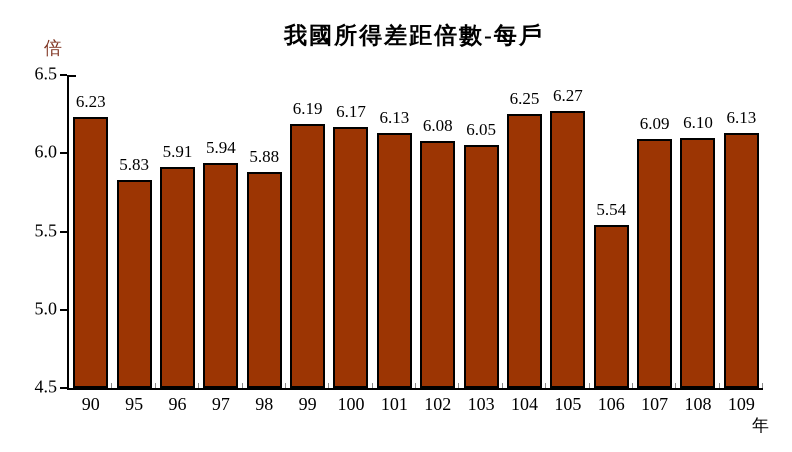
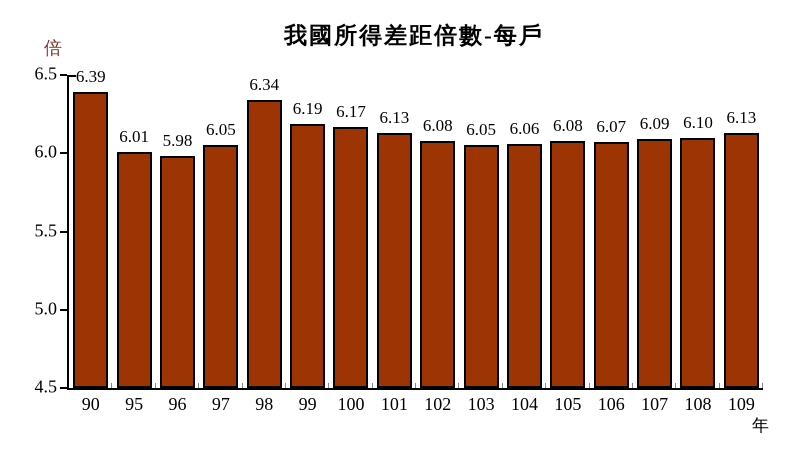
90: 6.23 -> 6.39
95: 5.83 -> 6.01
96: 5.91 -> 5.98
97: 5.94 -> 6.05
98: 5.88 -> 6.34
104: 6.25 -> 6.06
105: 6.27 -> 6.08
106: 5.54 -> 6.07
